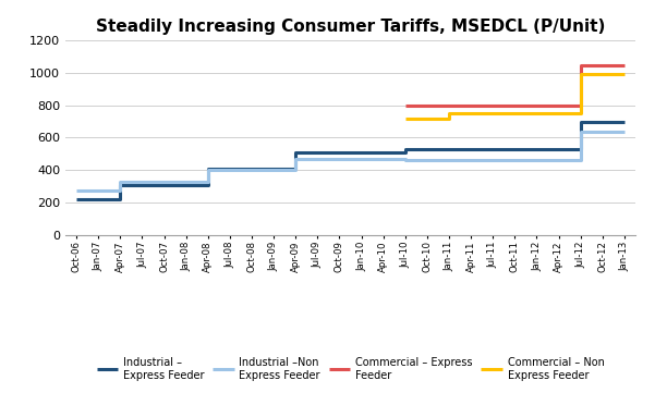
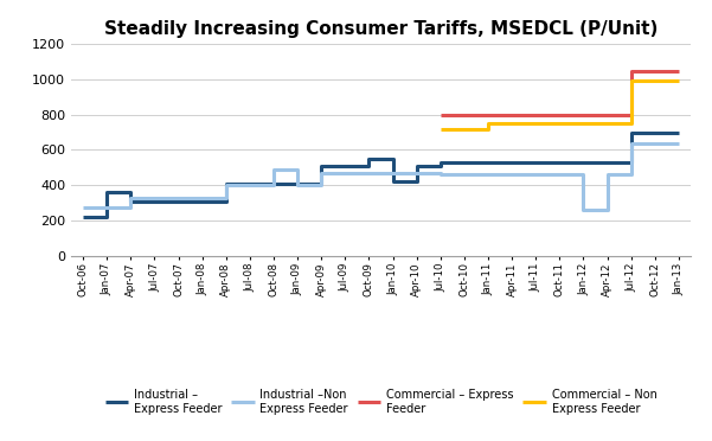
Industrial – Express Feeder/Jan-07: 220 -> 360
Industrial –Non Express Feeder/Oct-08: 400 -> 490
Industrial – Express Feeder/Oct-09: 510 -> 550
Industrial – Express Feeder/Jan-10: 510 -> 420
Industrial –Non Express Feeder/Jan-12: 460 -> 260
